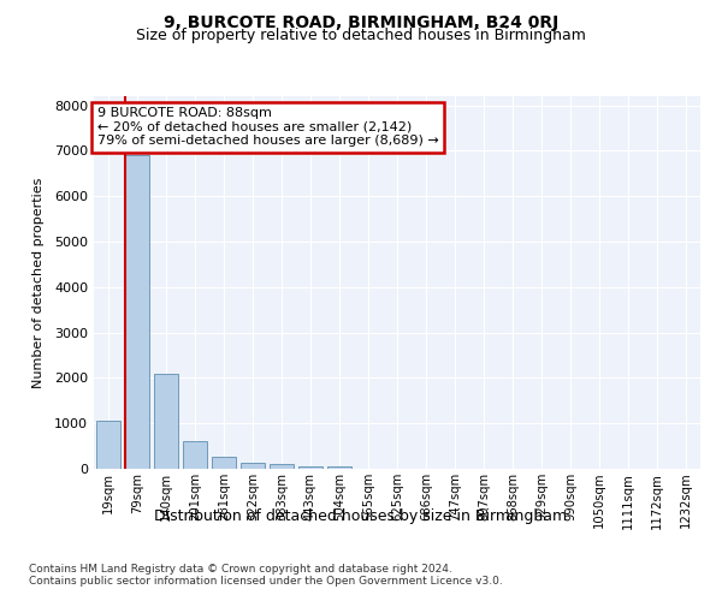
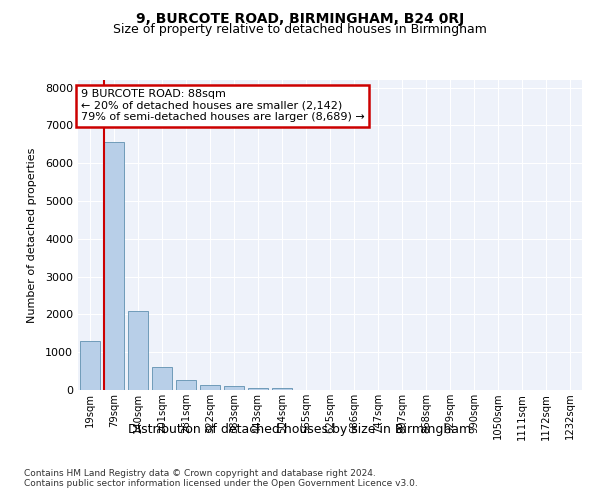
19sqm: 1050 -> 1300
79sqm: 6900 -> 6550
